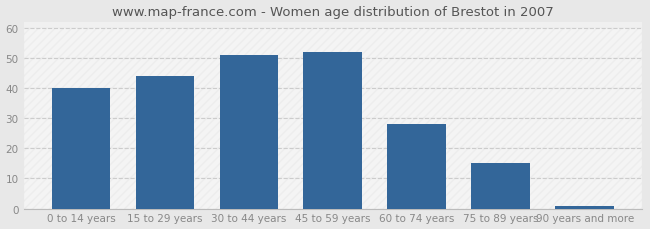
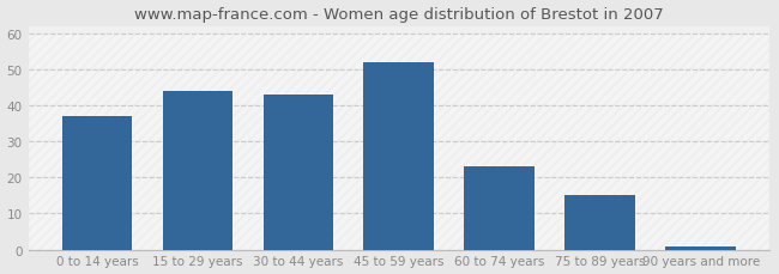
0 to 14 years: 40 -> 37
30 to 44 years: 51 -> 43
60 to 74 years: 28 -> 23
